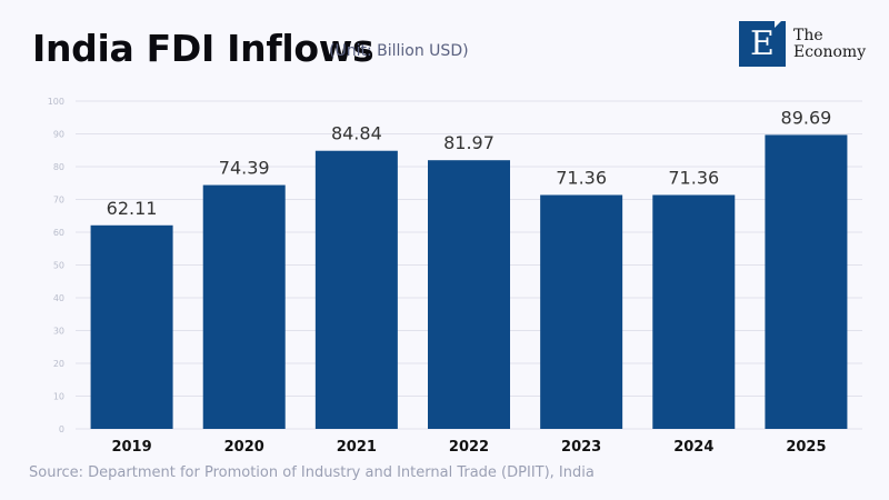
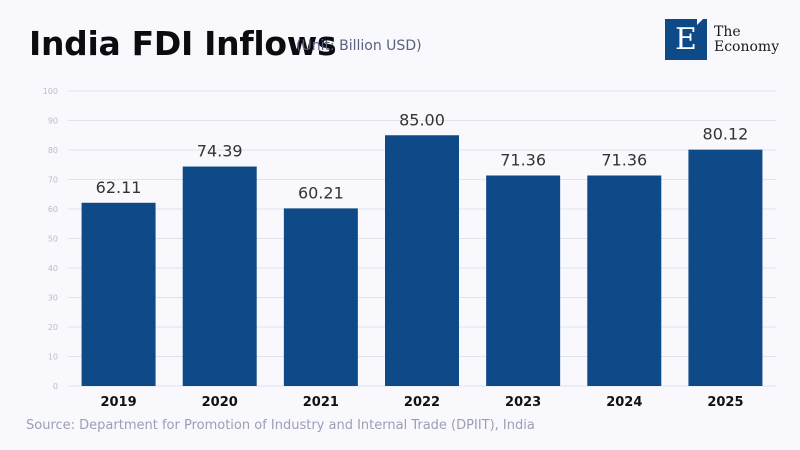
2021: 84.84 -> 60.21
2022: 81.97 -> 85.00
2025: 89.69 -> 80.12
